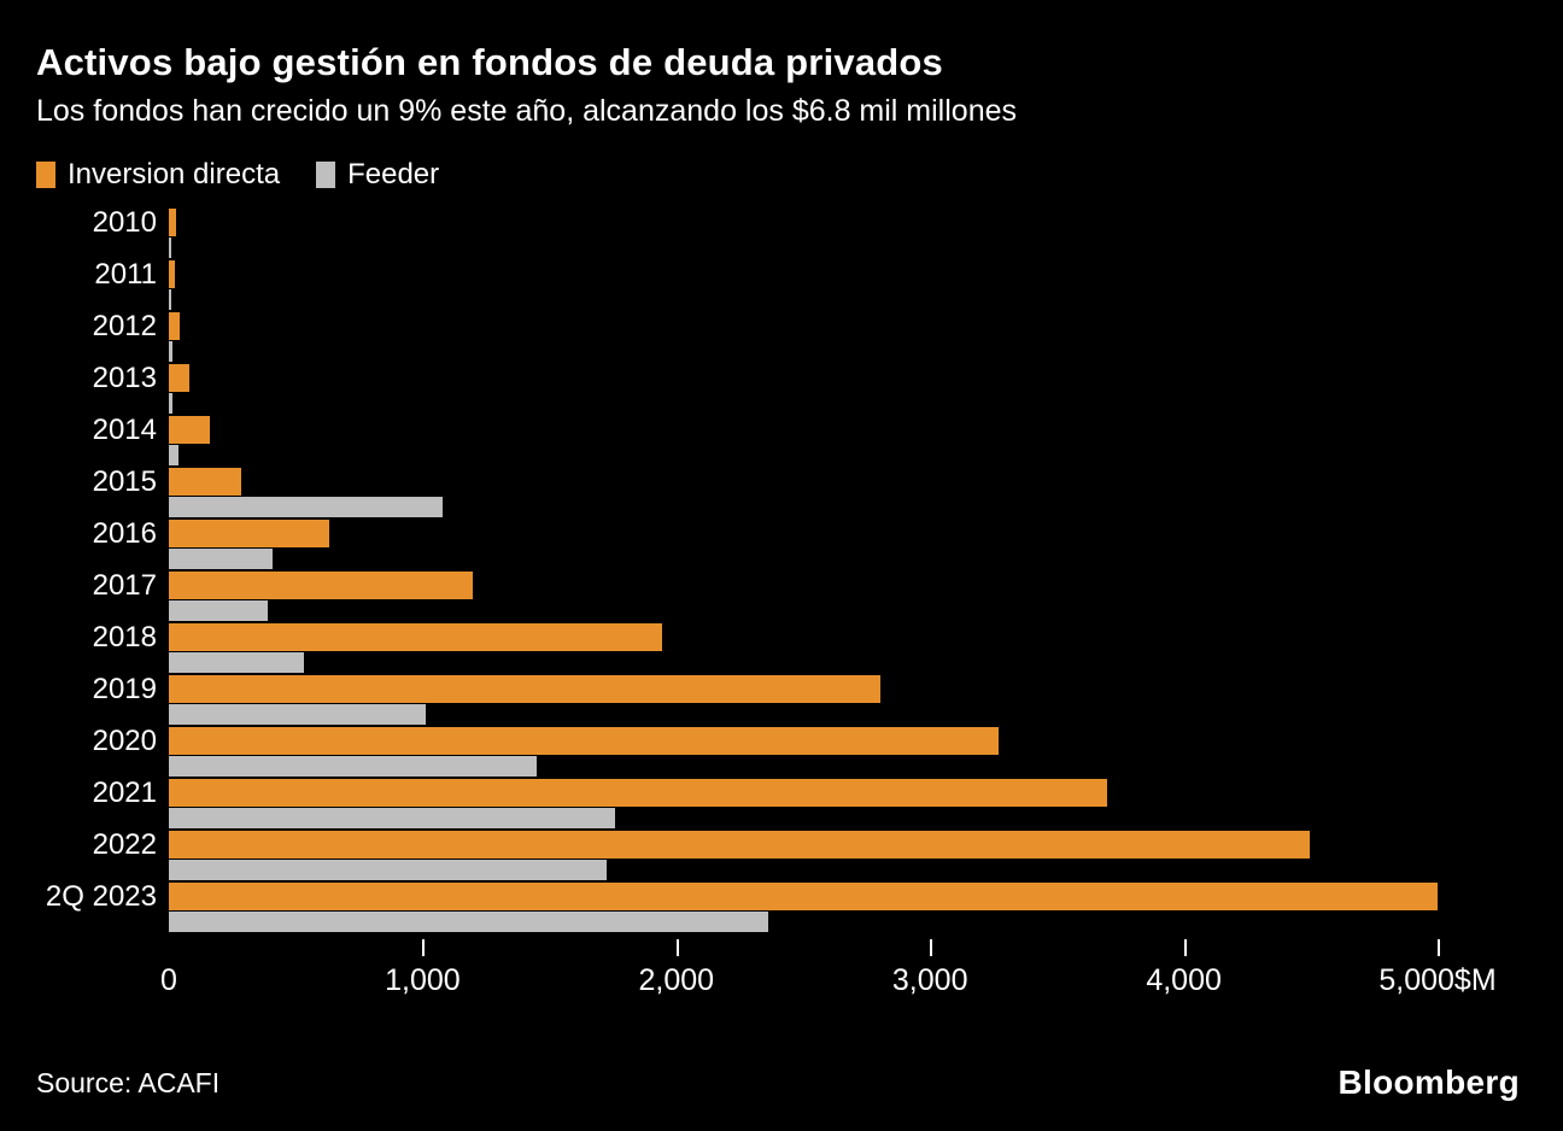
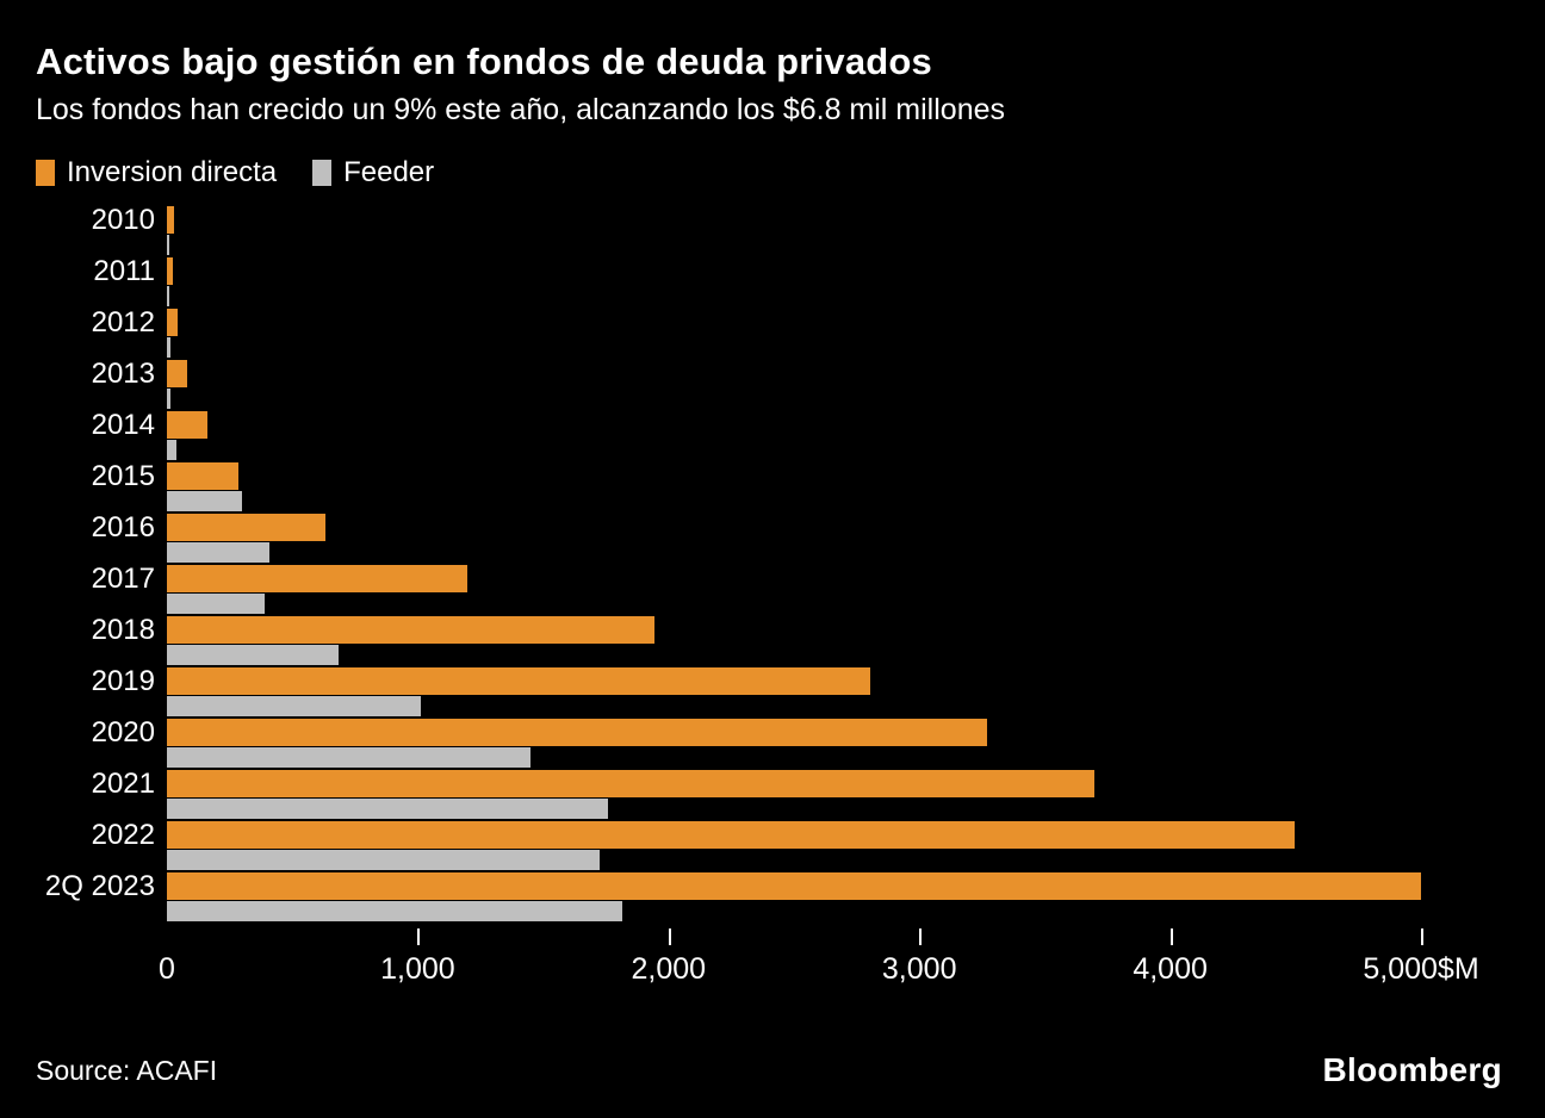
Feeder/2015: 1080 -> 300
Feeder/2018: 530 -> 680
Feeder/2Q 2023: 2360 -> 1820
